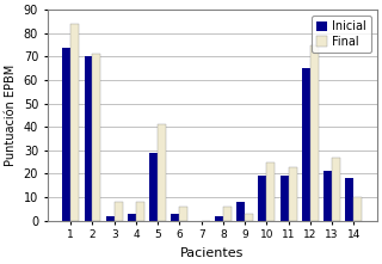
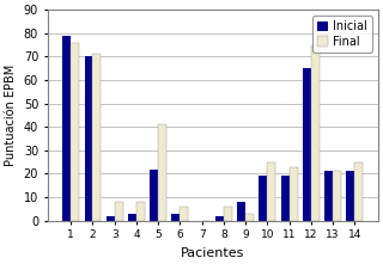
Inicial/1: 74 -> 79
Final/1: 84 -> 76
Inicial/5: 29 -> 22
Final/13: 27 -> 21
Inicial/14: 18 -> 21
Final/14: 10 -> 25
